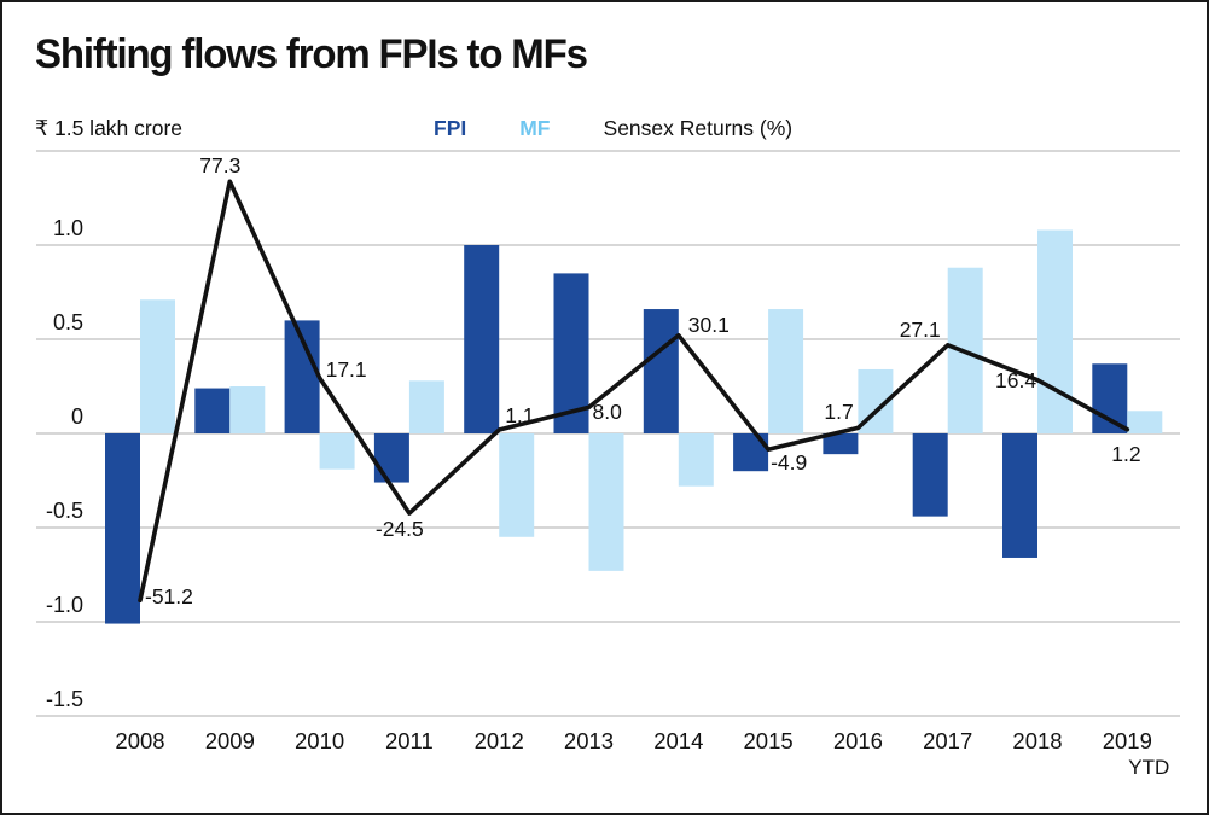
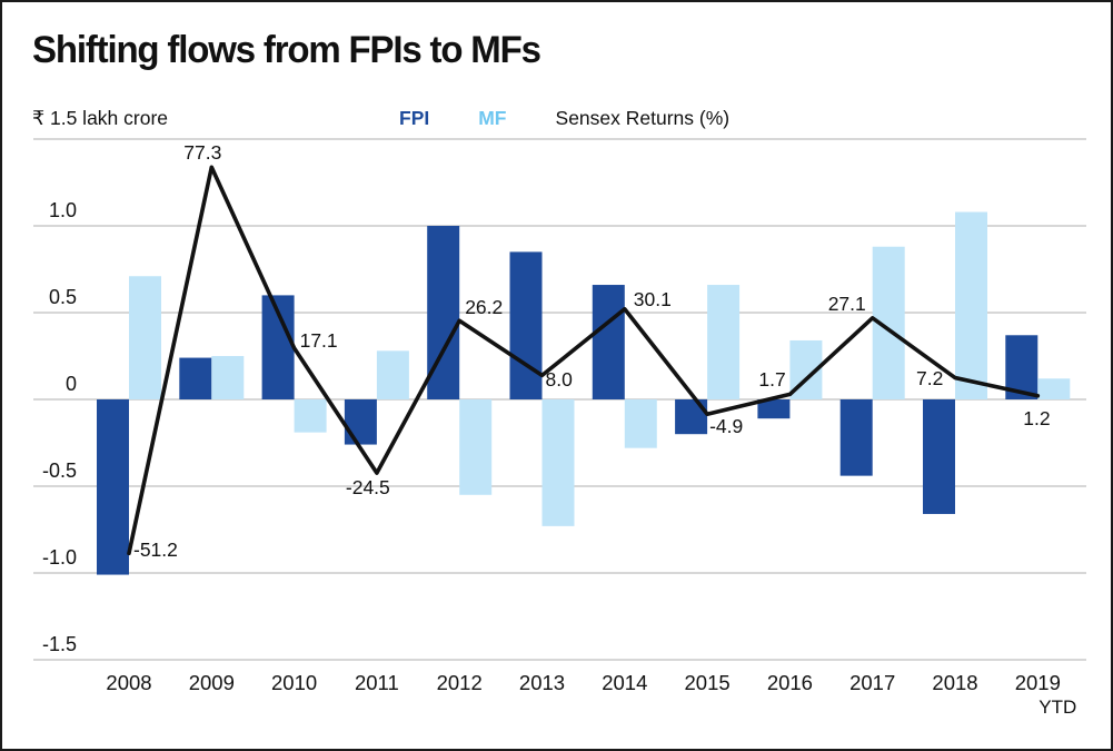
Sensex Returns (%)/2012: 1.1 -> 26.2
Sensex Returns (%)/2018: 16.4 -> 7.2
